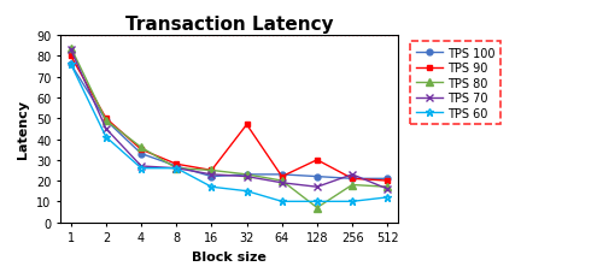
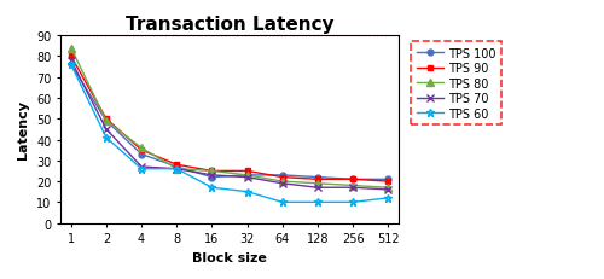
TPS 70/1: 83 -> 78
TPS 90/32: 47 -> 25
TPS 90/128: 30 -> 21
TPS 80/128: 7 -> 19
TPS 70/256: 23 -> 17
